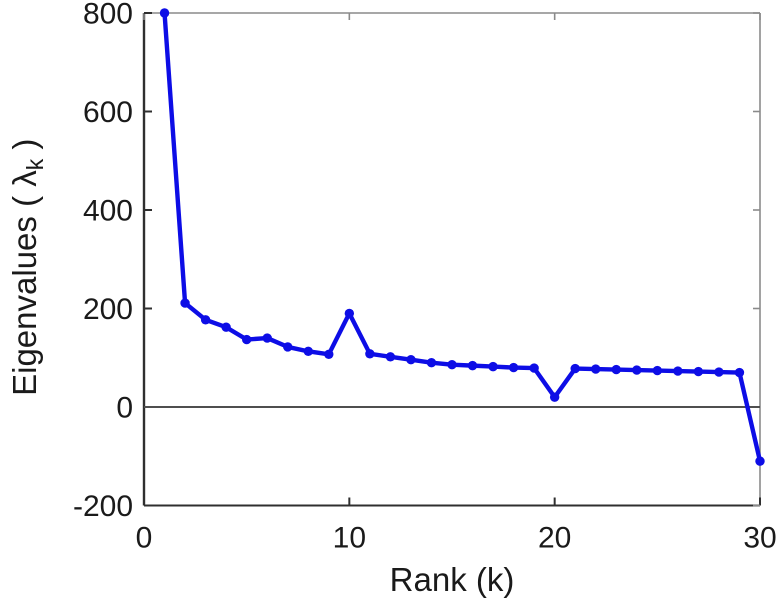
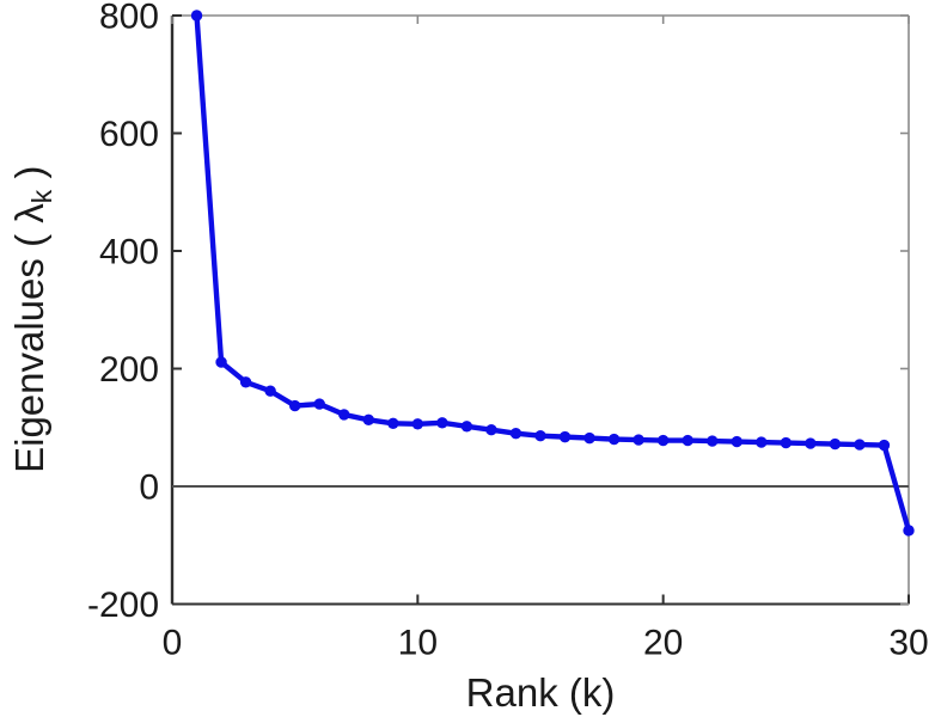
10: 190 -> 110
20: 20 -> 80
30: -110 -> -80
